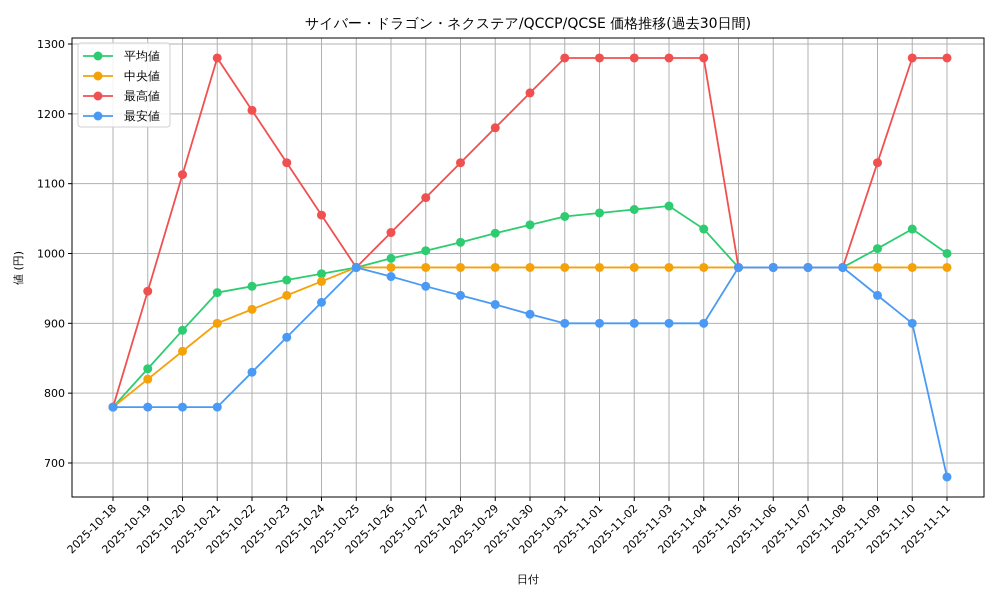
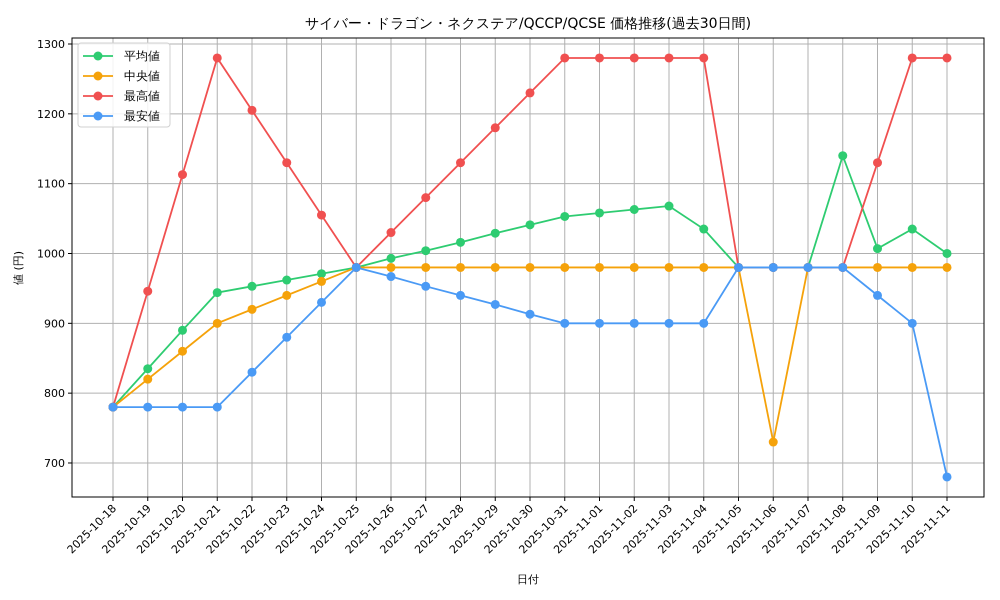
中央値/2025-11-06: 980 -> 730
平均値/2025-11-08: 980 -> 1140
